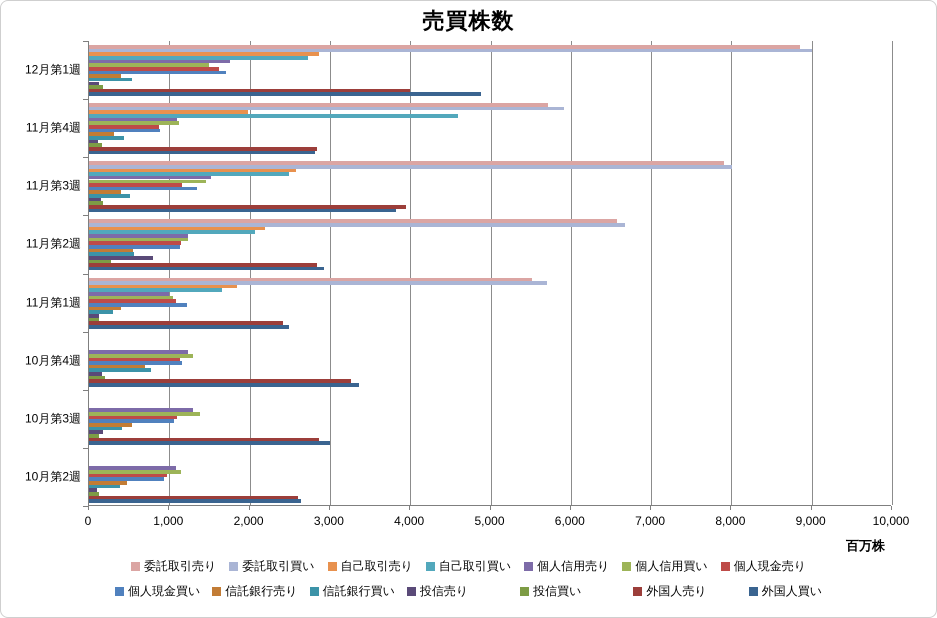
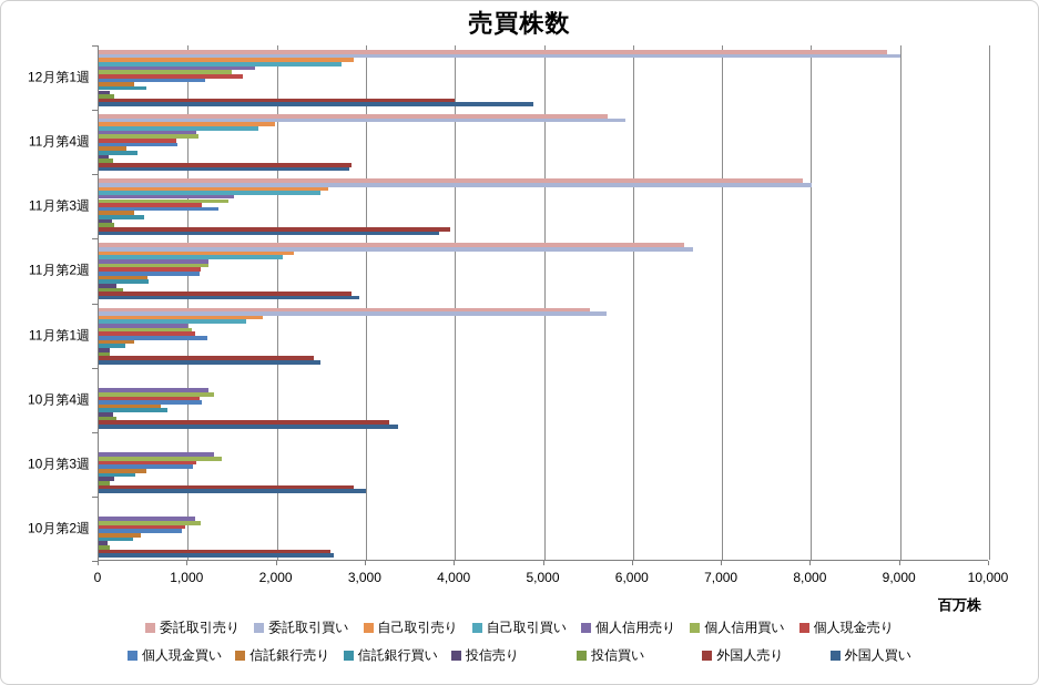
個人現金買い/12月第1週: 1700 -> 1200
自己取引買い/11月第4週: 4600 -> 1800
投信売り/11月第2週: 800 -> 200
